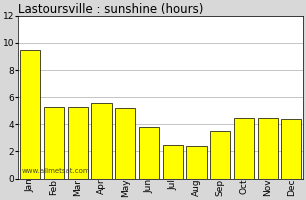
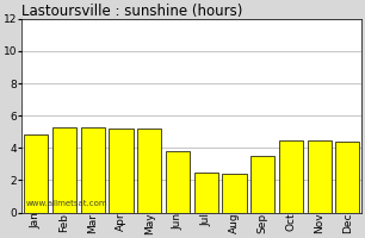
Jan: 9.5 -> 4.8
Apr: 5.6 -> 5.2
